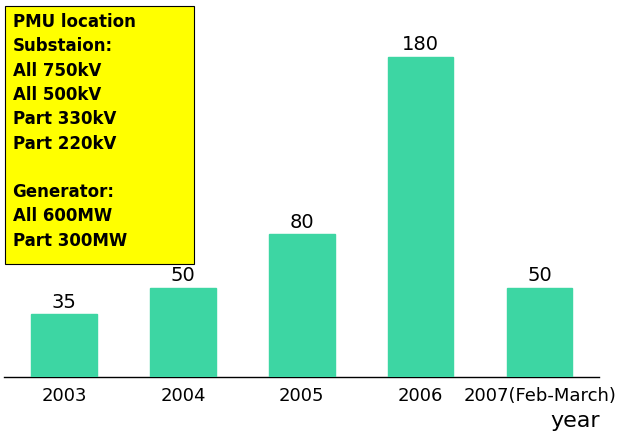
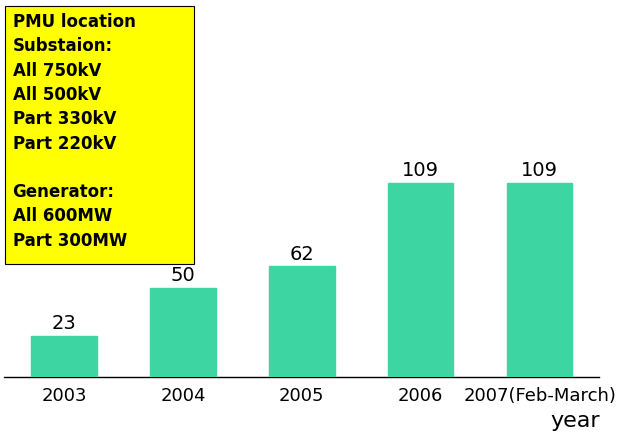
2003: 35 -> 23
2005: 80 -> 62
2006: 180 -> 109
2007(Feb-March): 50 -> 109
